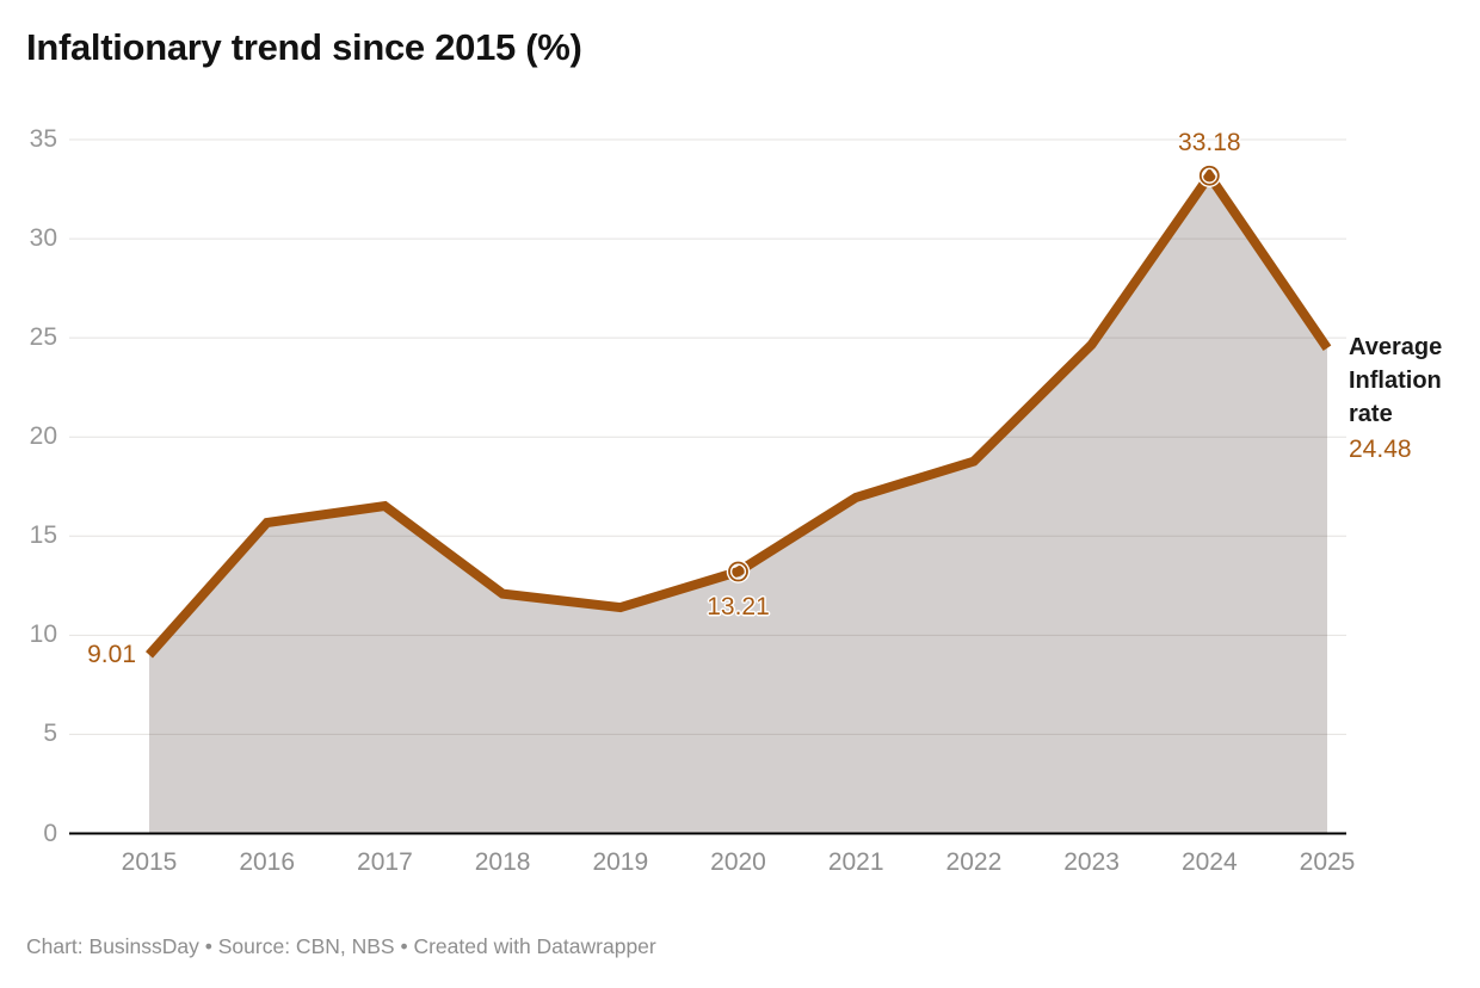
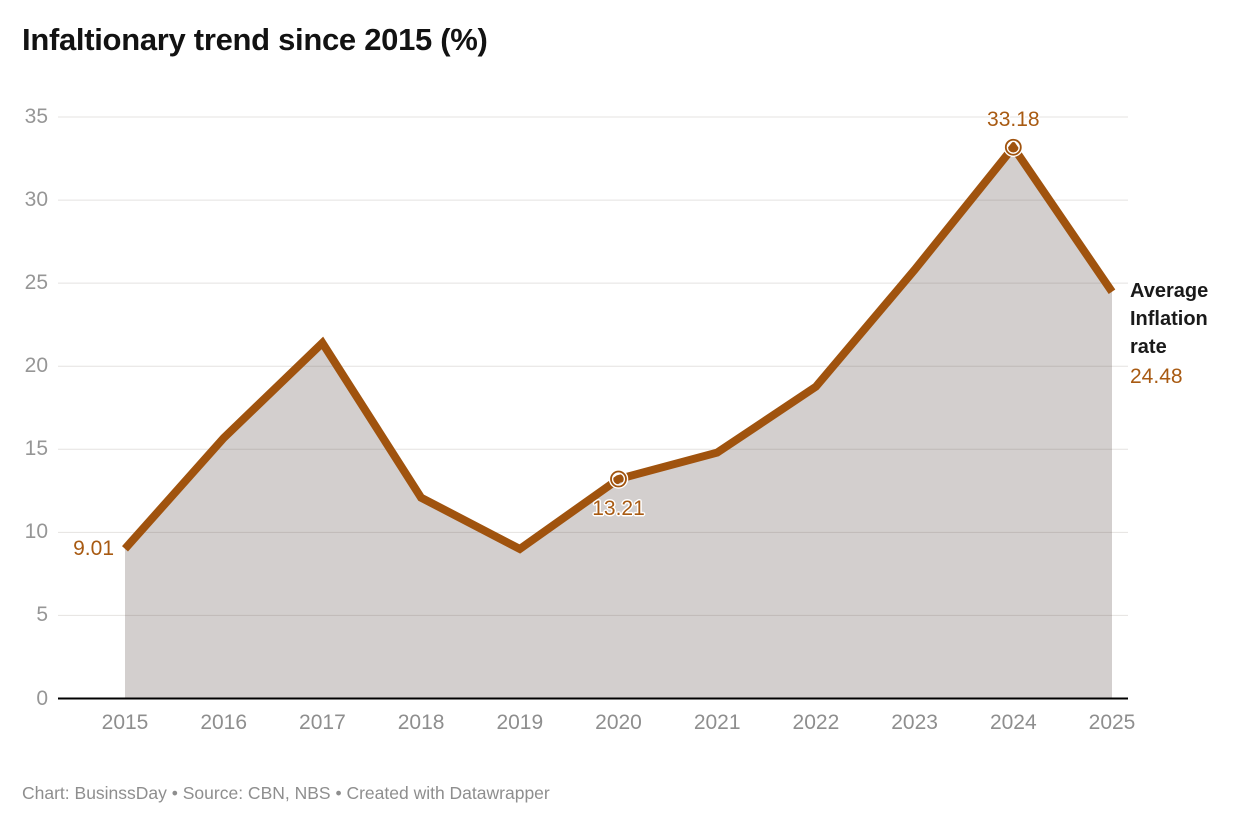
2017: 16.5 -> 21.4
2019: 11.4 -> 9.0
2021: 16.9 -> 14.8
2023: 24.7 -> 25.8
